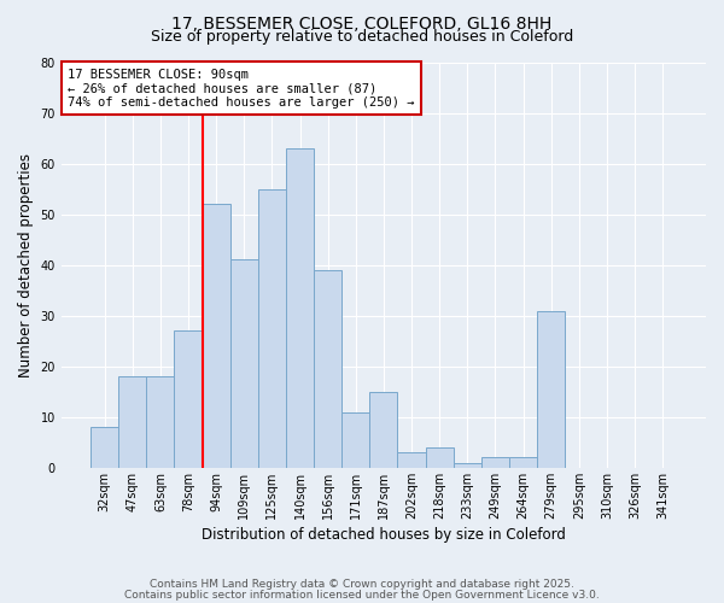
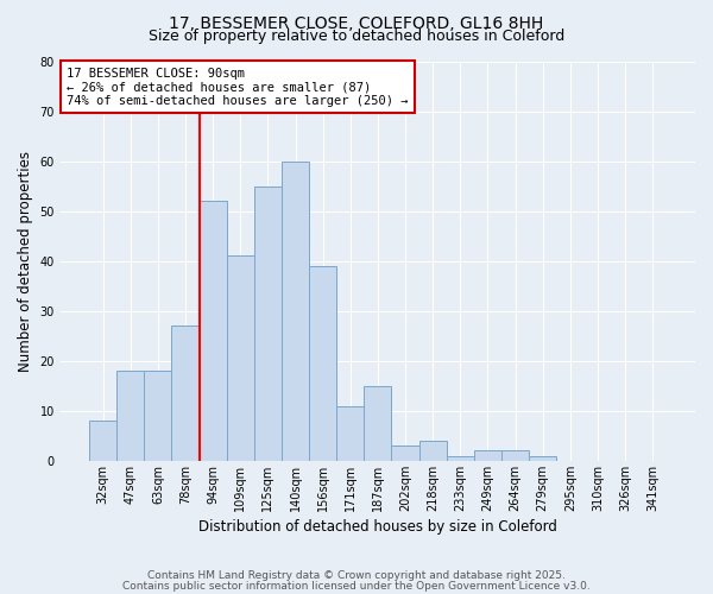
140sqm: 63 -> 60
279sqm: 31 -> 1
